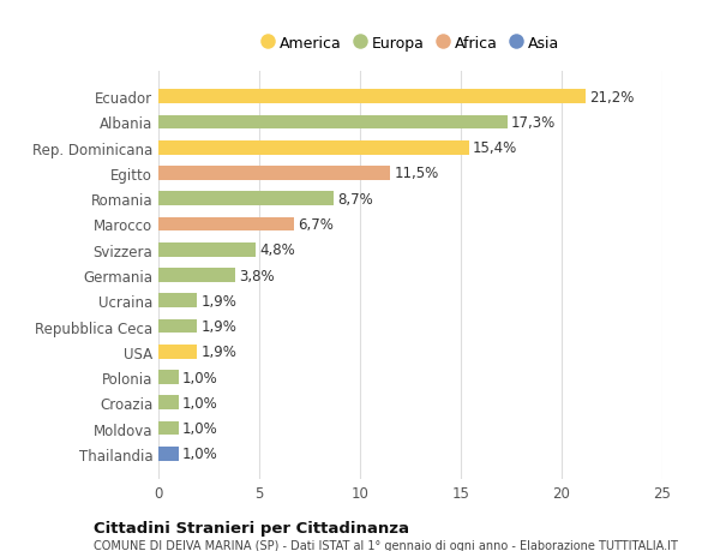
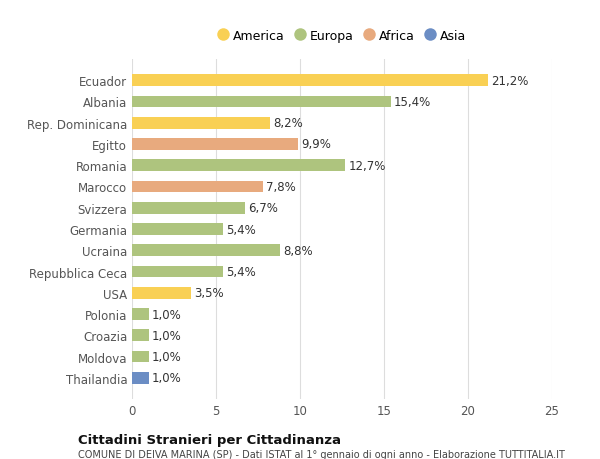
Albania: 17,3% -> 15,4%
Rep. Dominicana: 15,4% -> 8,2%
Egitto: 11,5% -> 9,9%
Romania: 8,7% -> 12,7%
Marocco: 6,7% -> 7,8%
Svizzera: 4,8% -> 6,7%
Germania: 3,8% -> 5,4%
Ucraina: 1,9% -> 8,8%
Repubblica Ceca: 1,9% -> 5,4%
USA: 1,9% -> 3,5%
